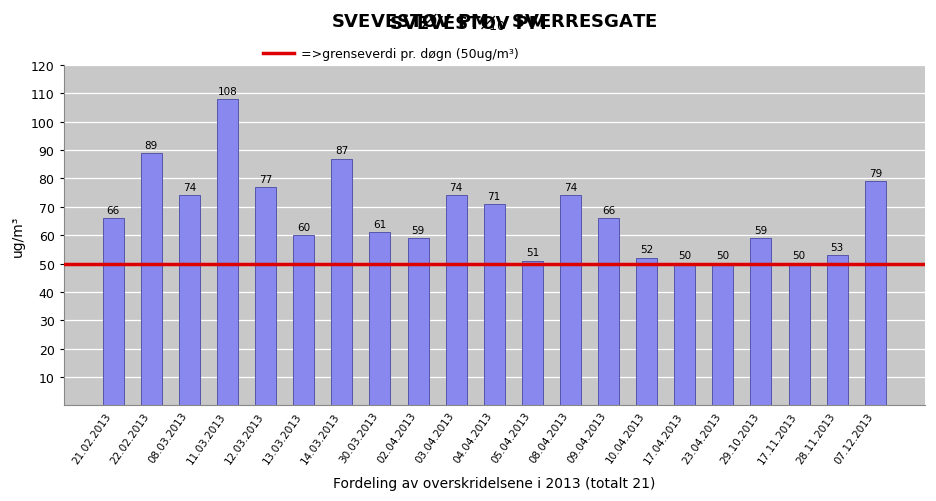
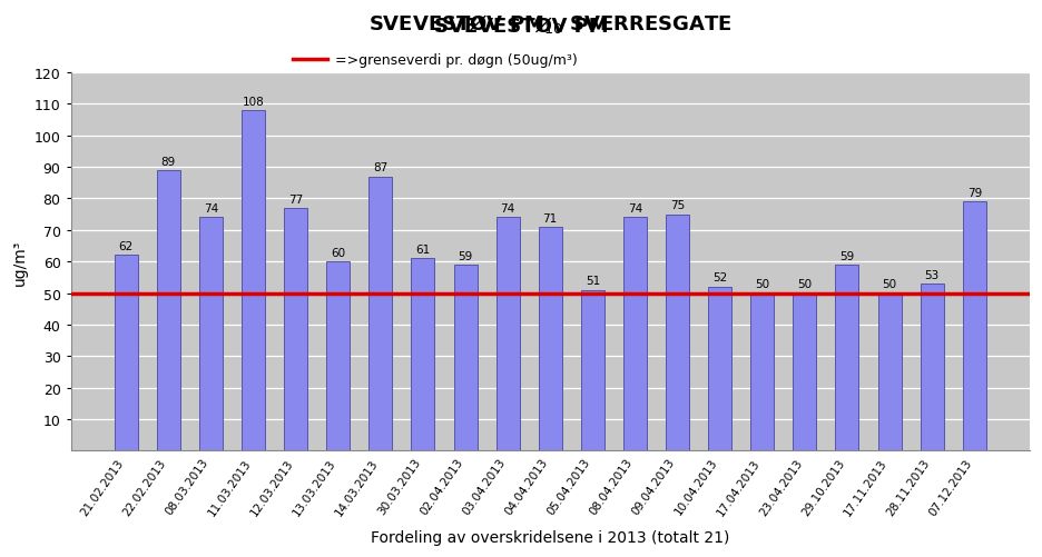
21.02.2013: 66 -> 62
09.04.2013: 66 -> 75
